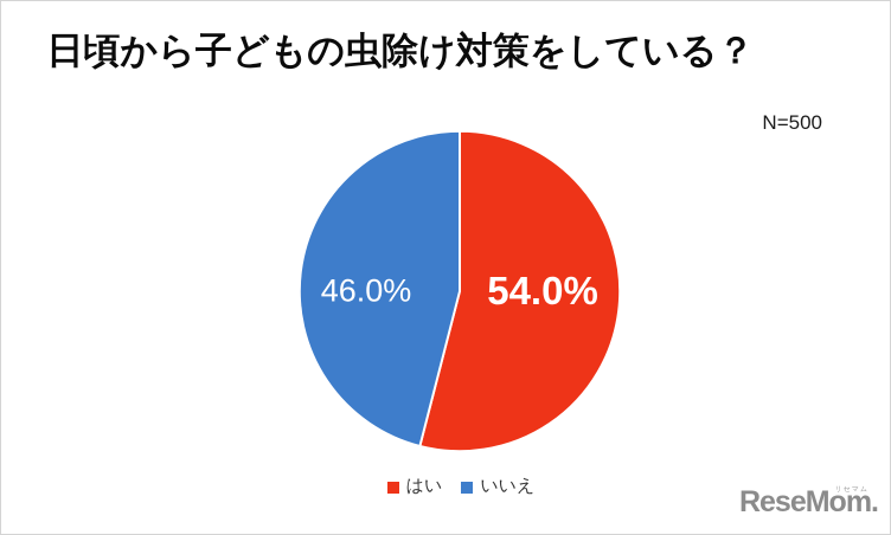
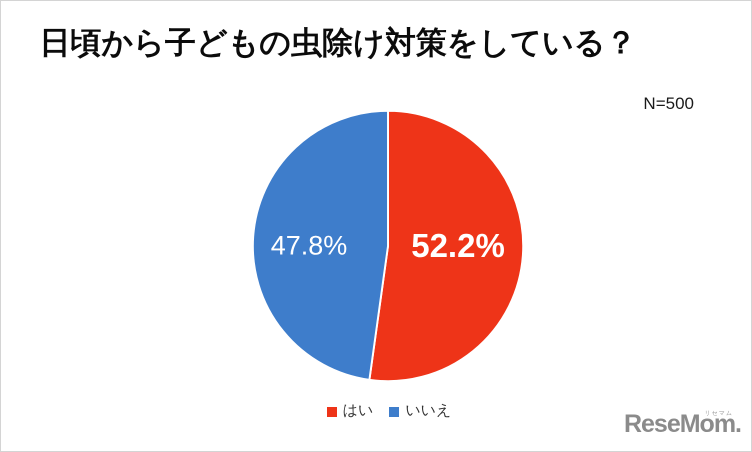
はい: 54.0% -> 52.2%
いいえ: 46.0% -> 47.8%
